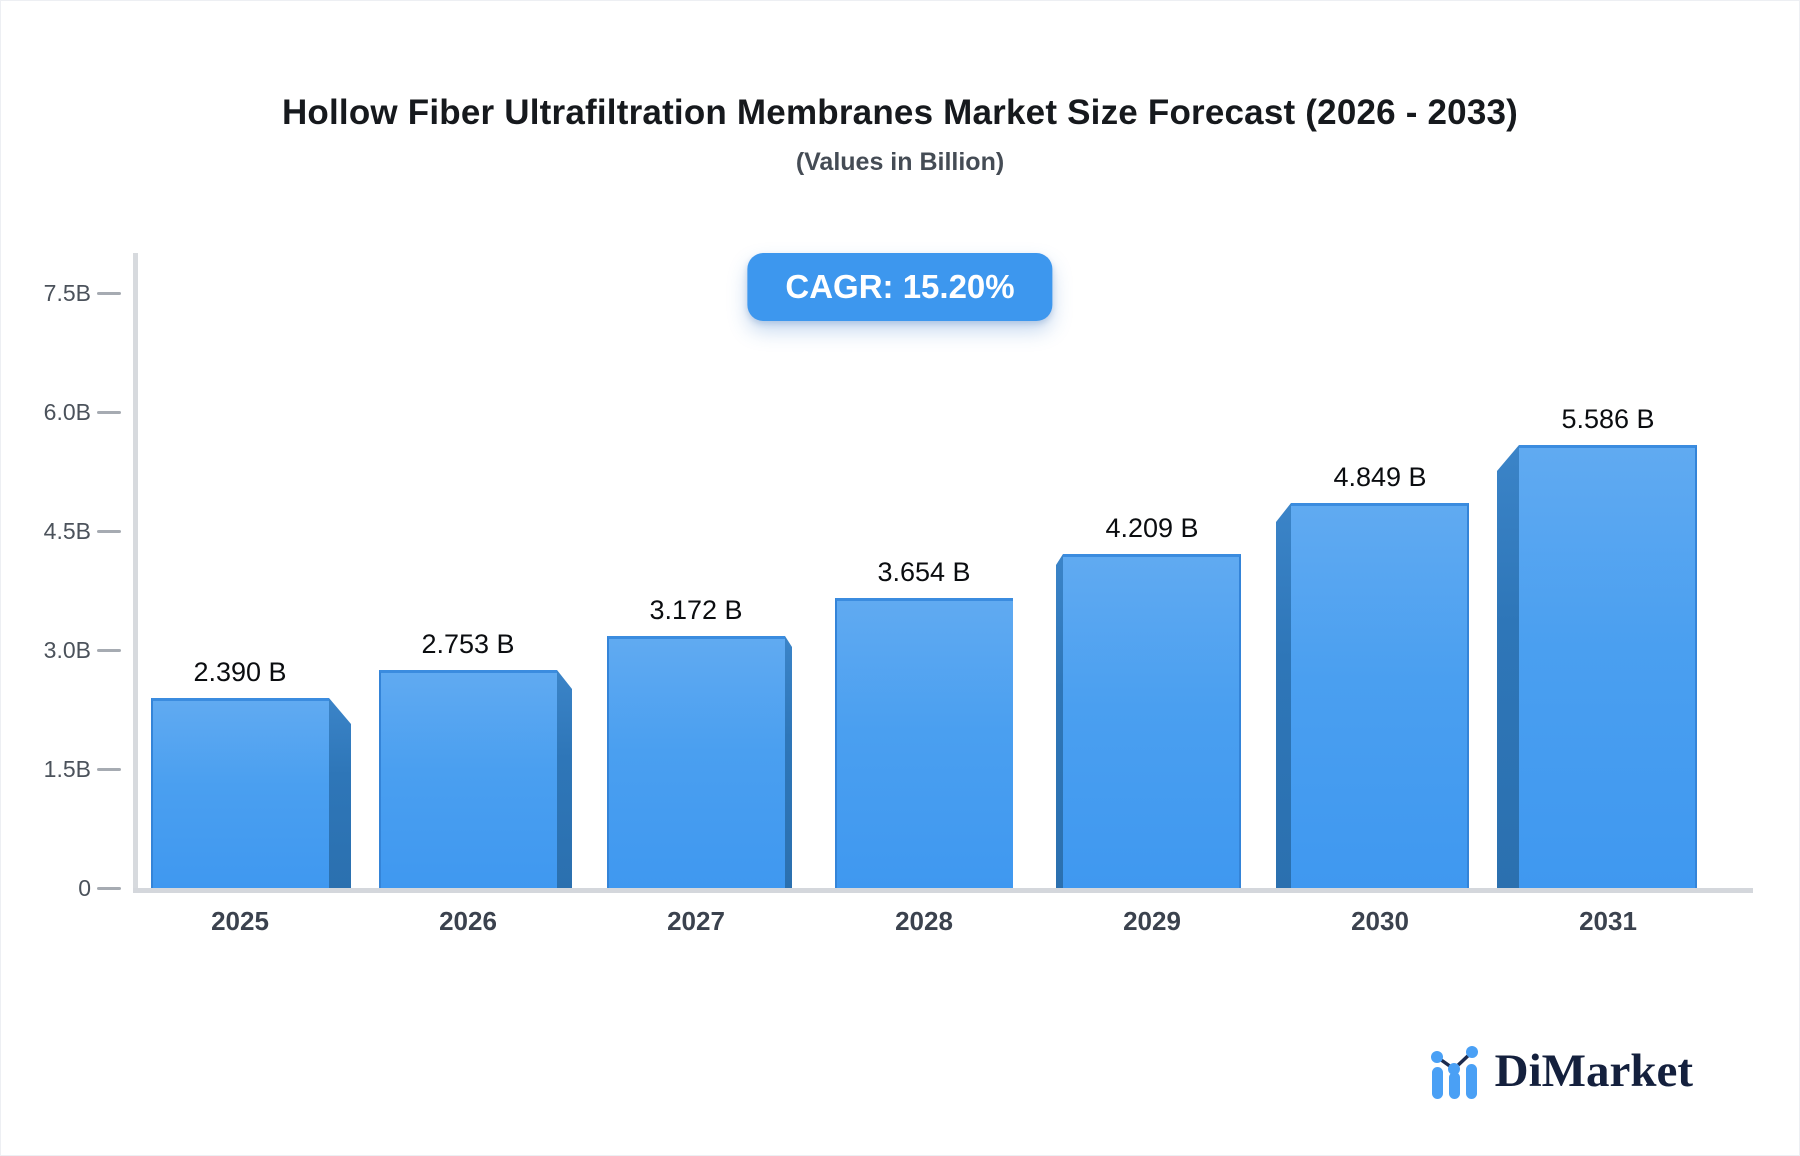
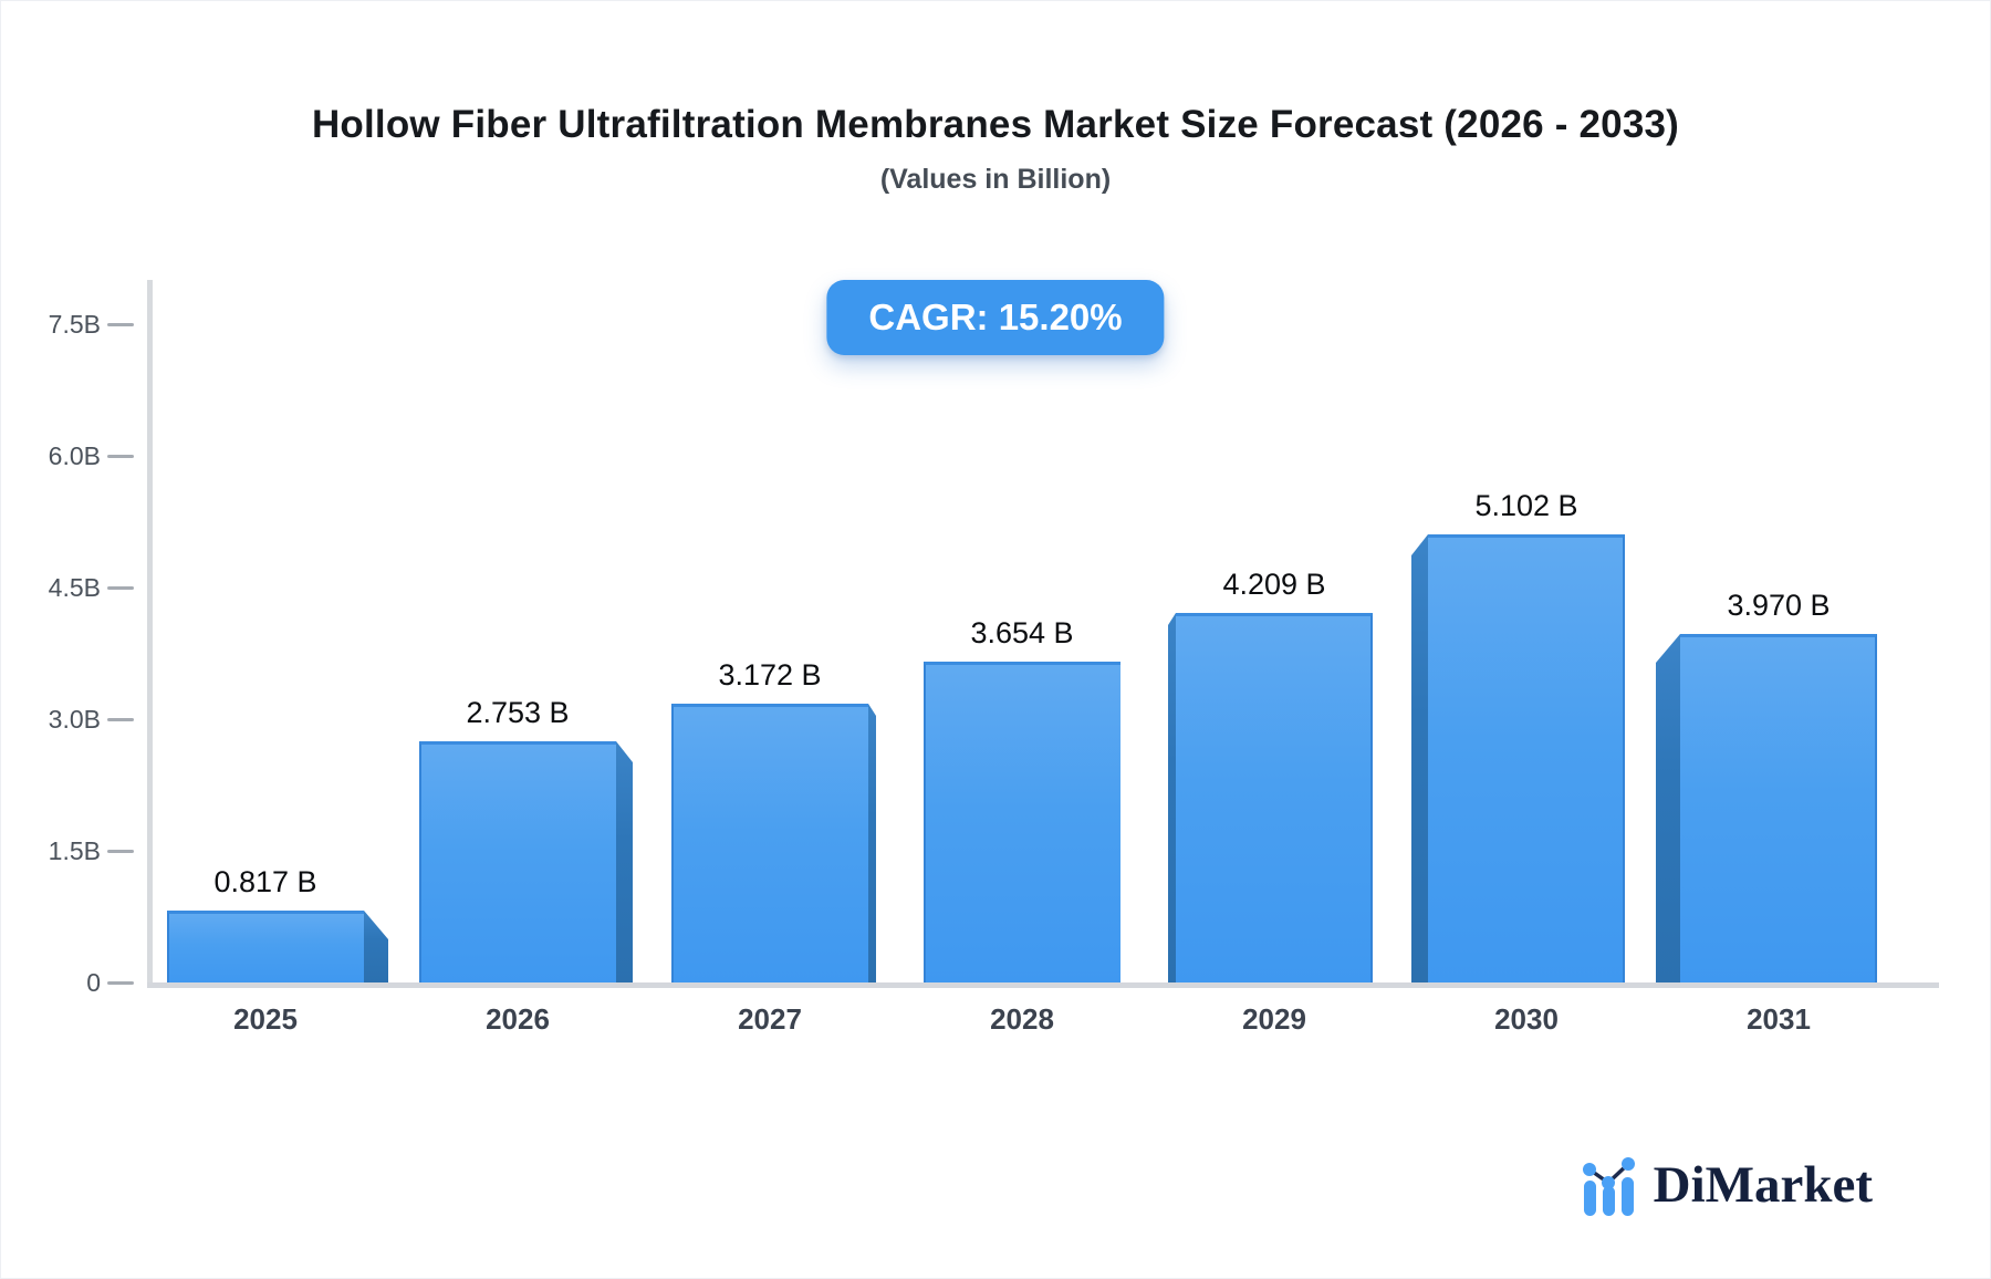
2025: 2.390 -> 0.817
2030: 4.849 -> 5.102
2031: 5.586 -> 3.970
